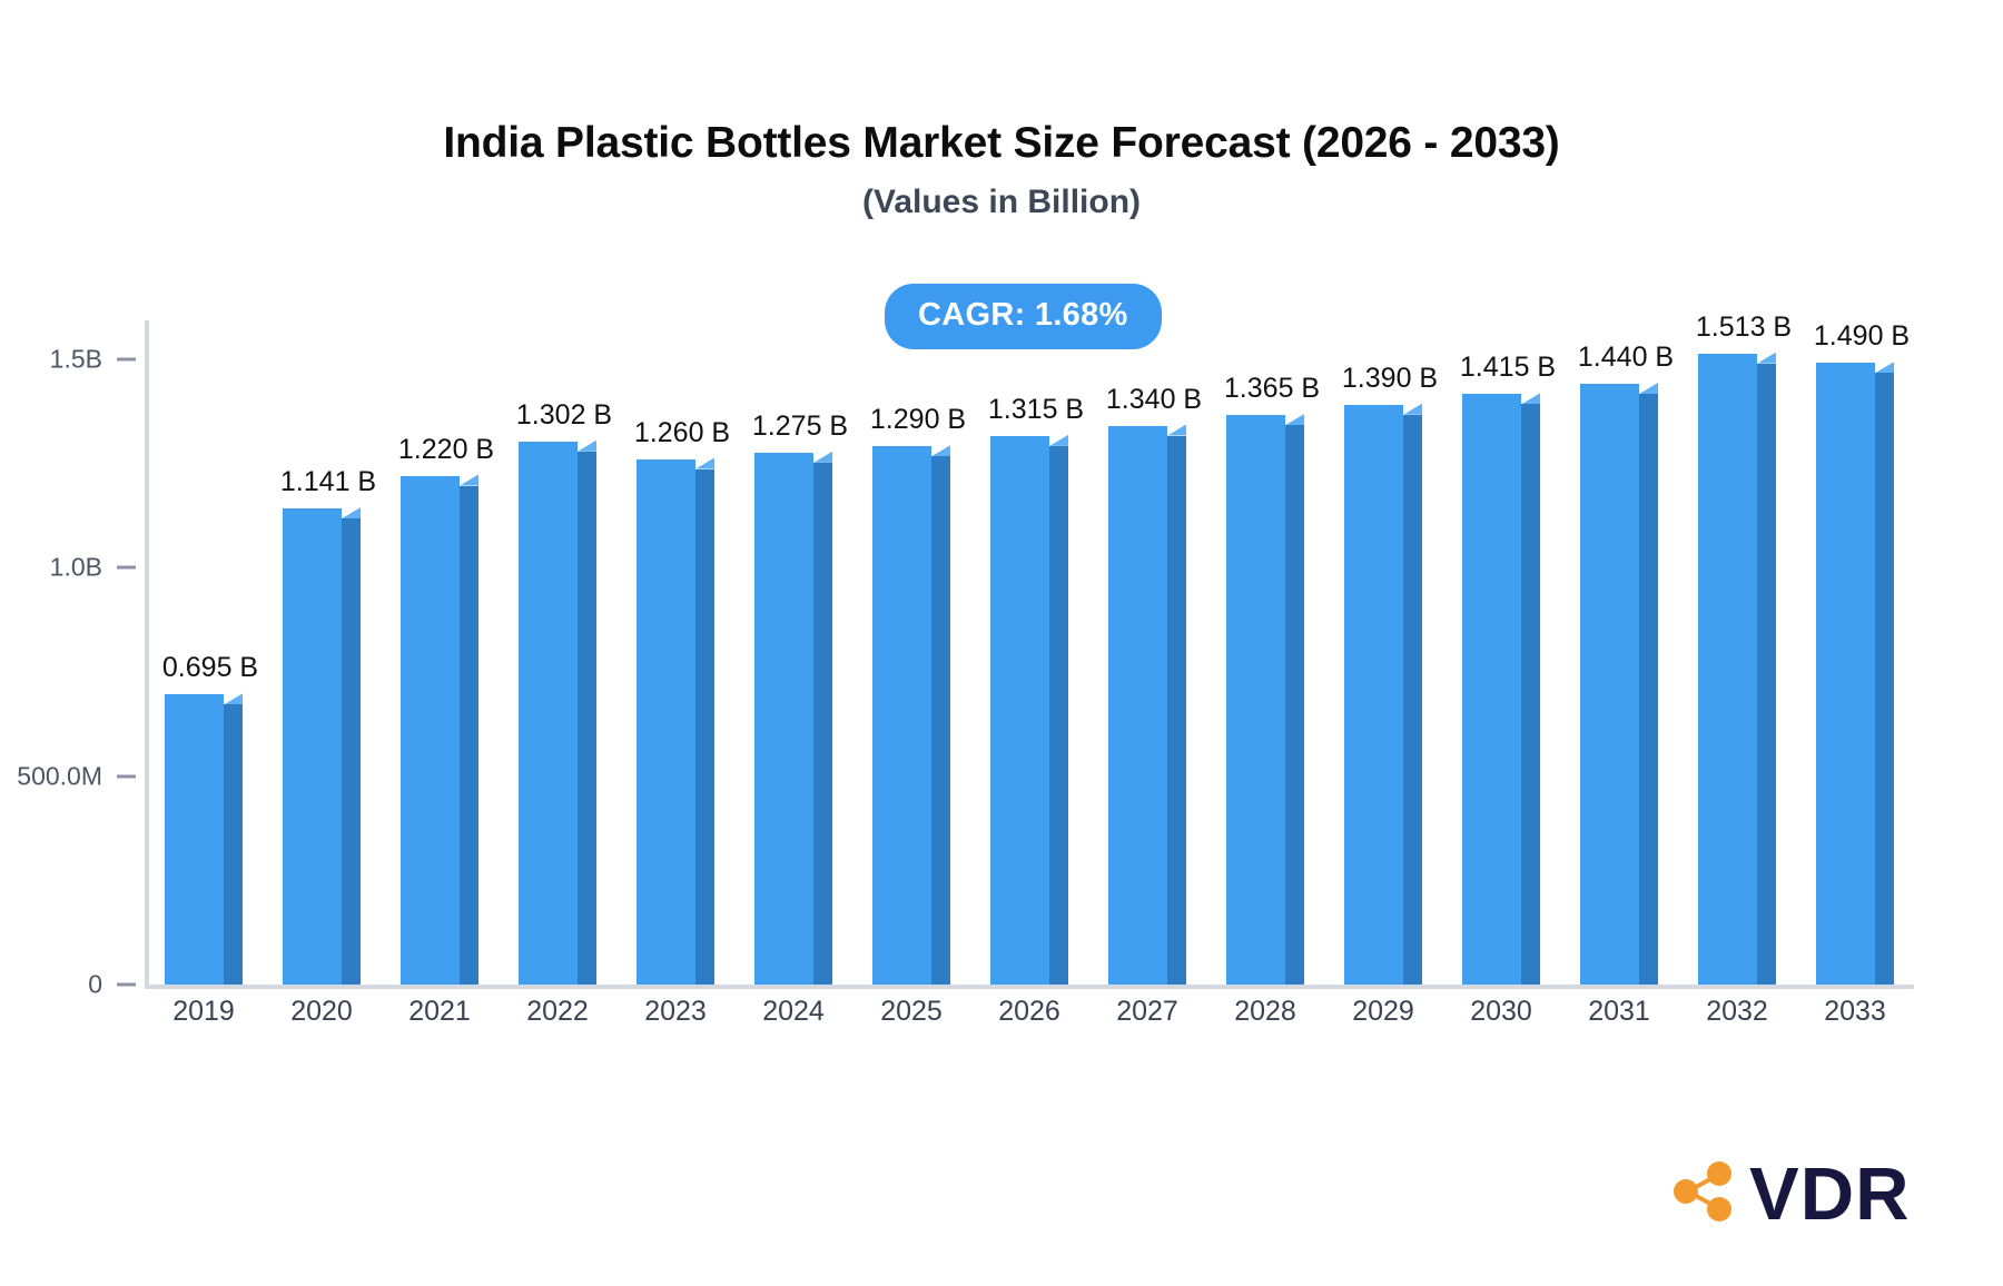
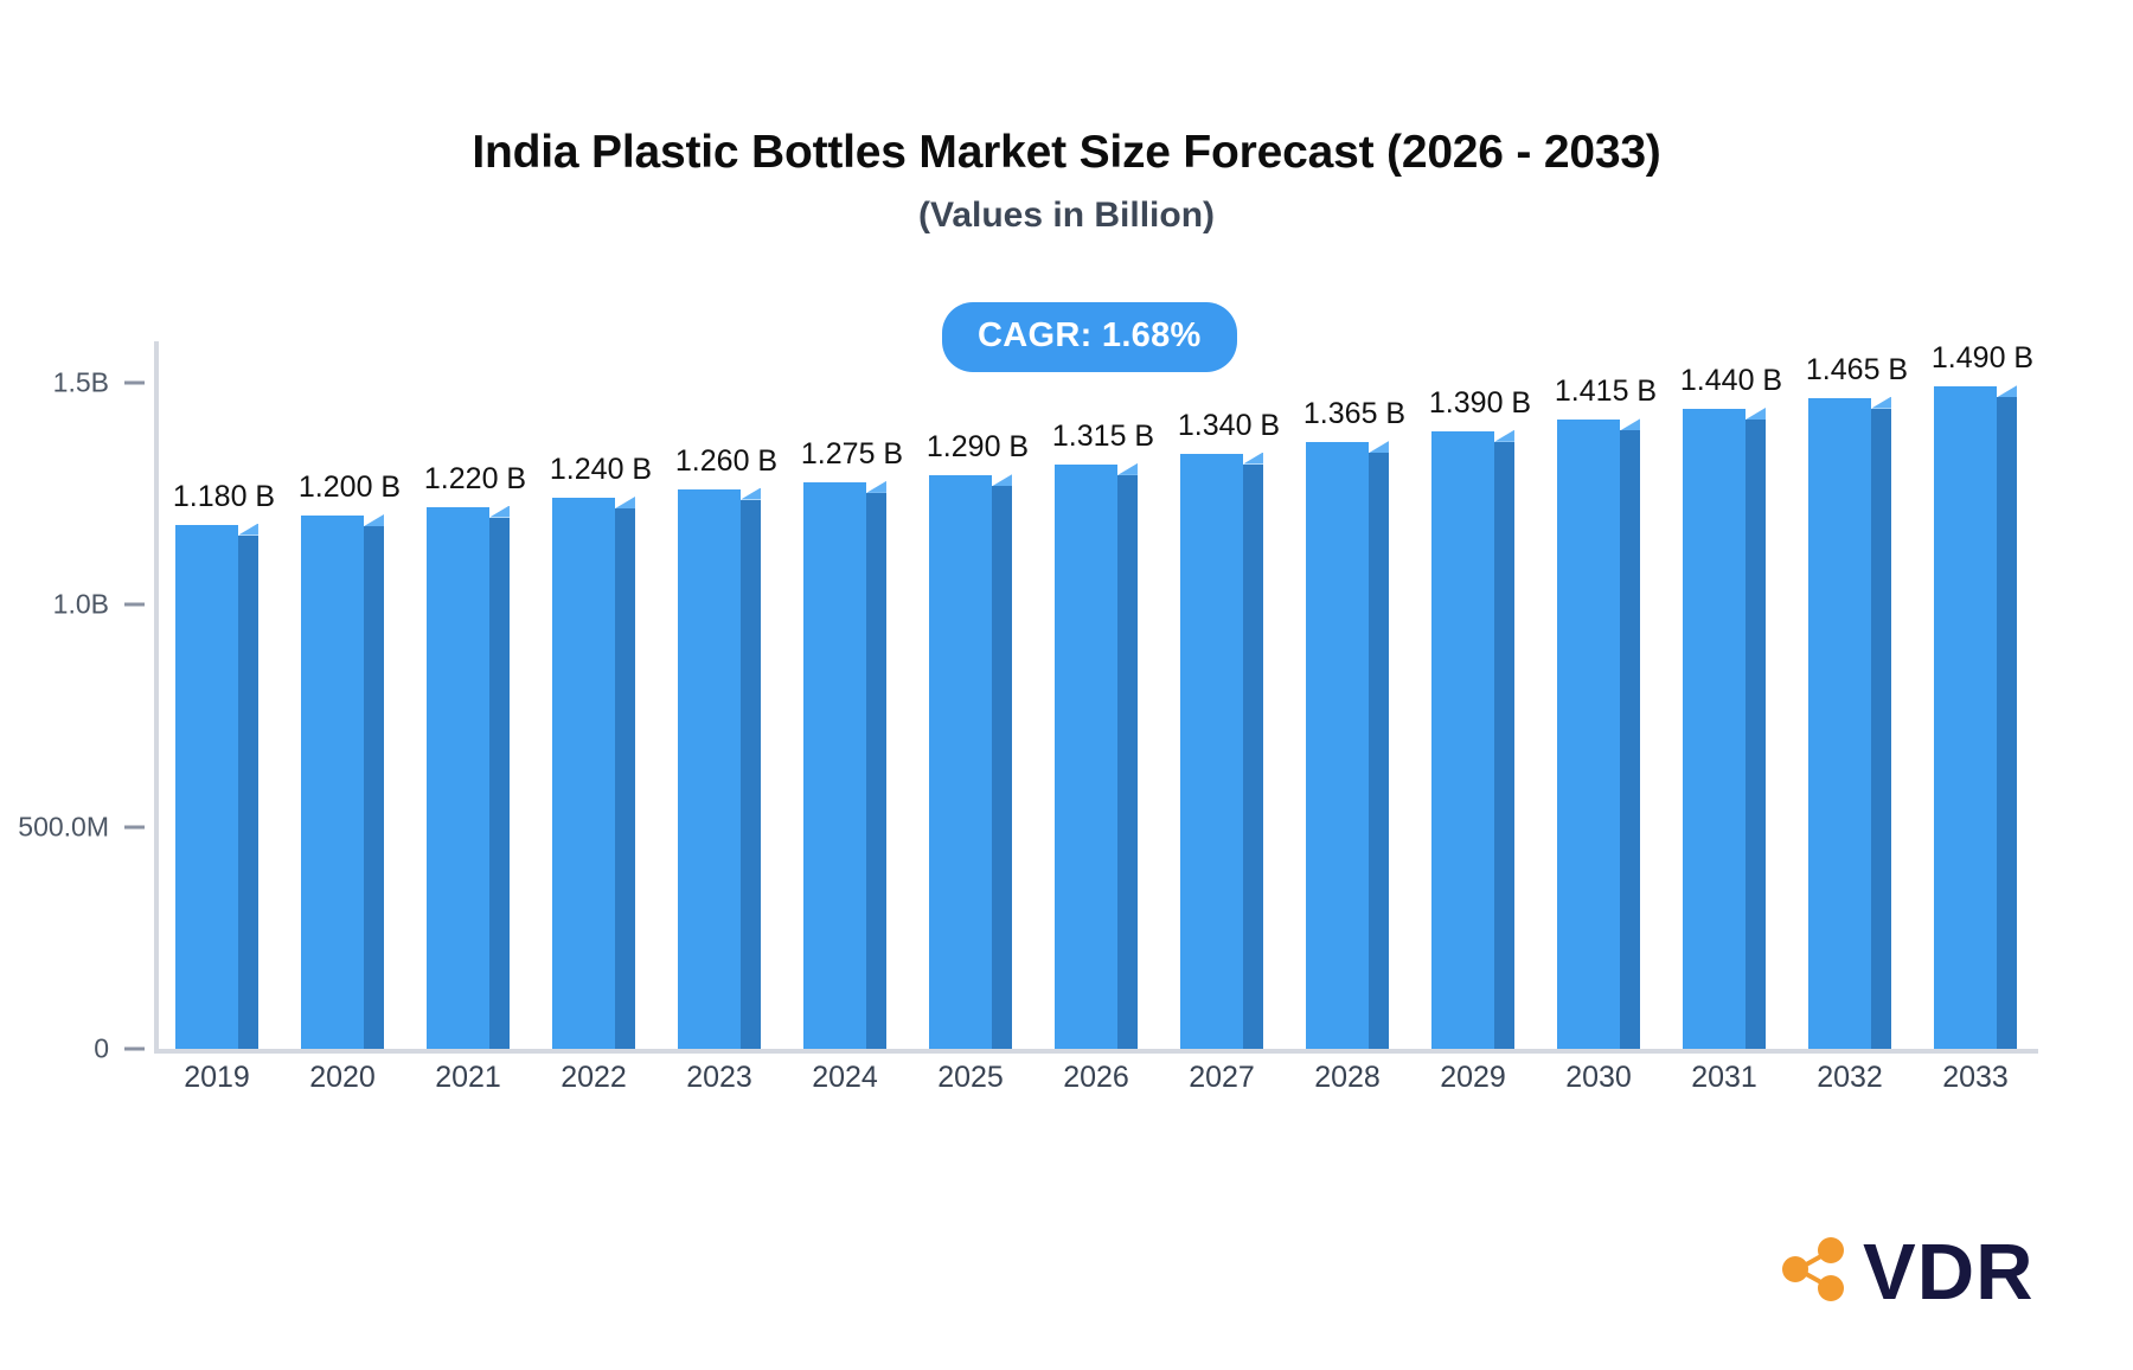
2019: 0.695 -> 1.180
2020: 1.141 -> 1.200
2022: 1.302 -> 1.240
2032: 1.513 -> 1.465
